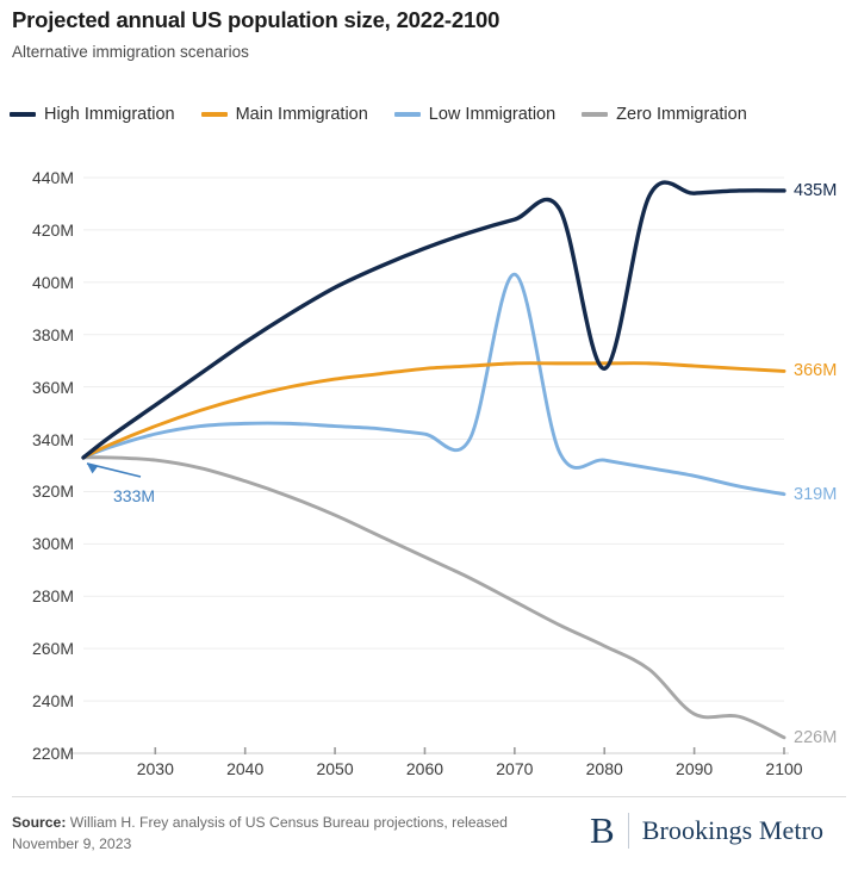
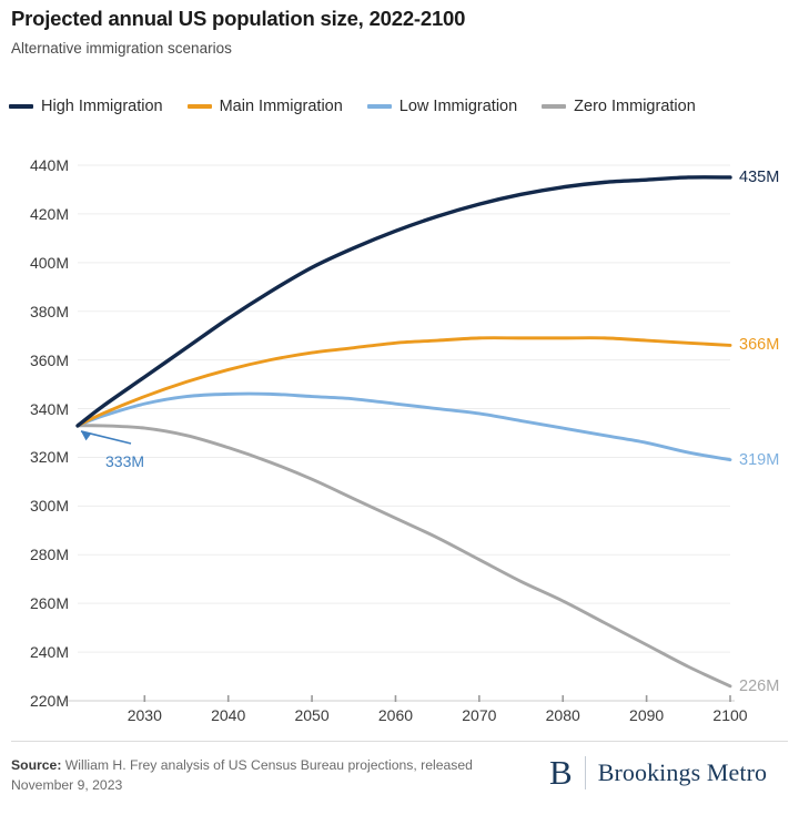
Low Immigration/2070: 403M -> 338M
High Immigration/2080: 367M -> 431M
Zero Immigration/2090: 235M -> 243M
